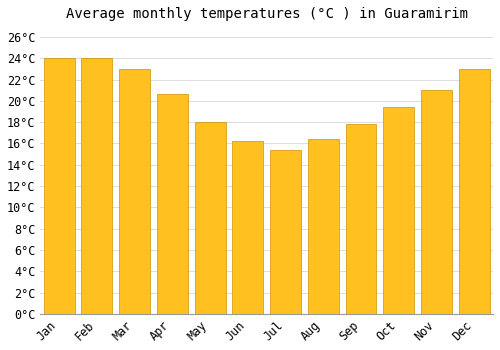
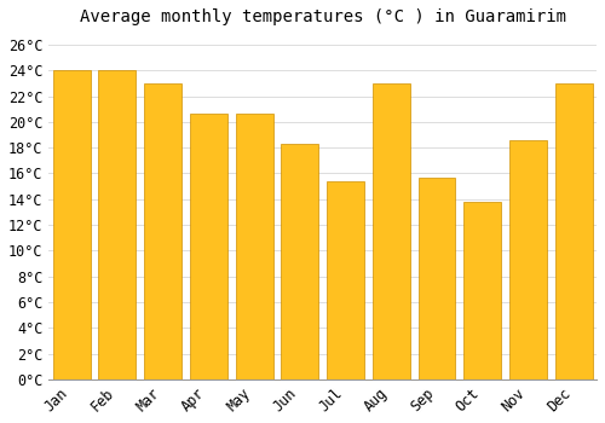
May: 18.0°C -> 20.6°C
Jun: 16.2°C -> 18.3°C
Aug: 16.4°C -> 23.0°C
Sep: 17.8°C -> 15.7°C
Oct: 19.4°C -> 13.8°C
Nov: 21.0°C -> 18.6°C
